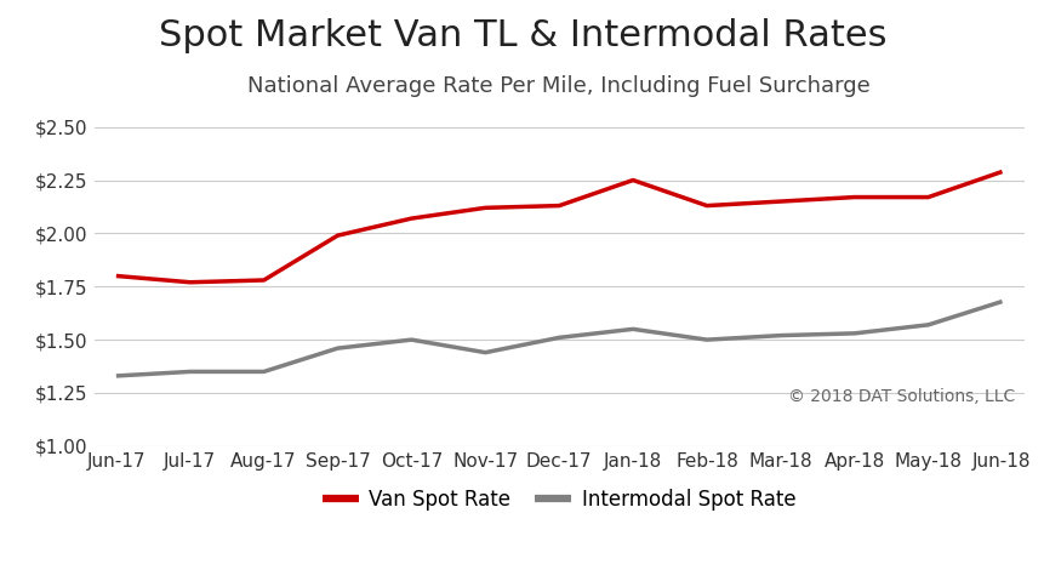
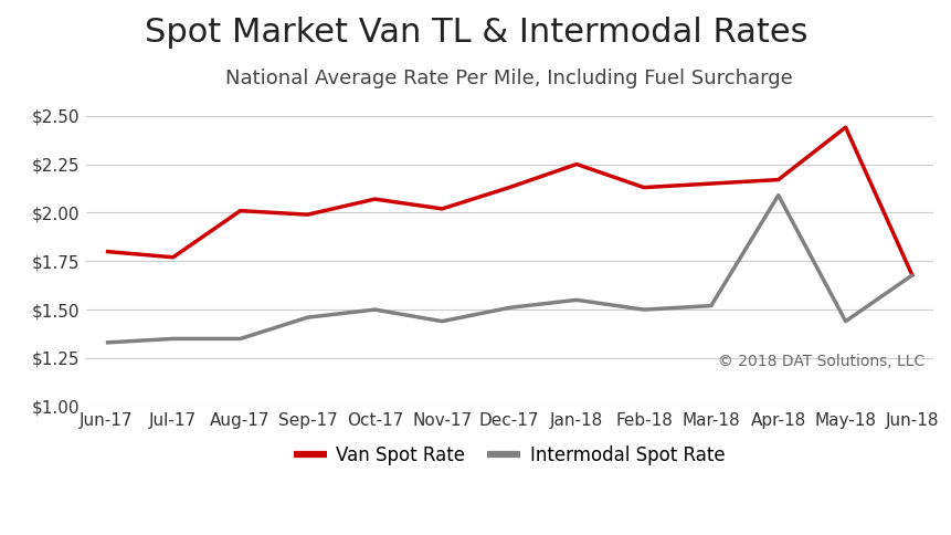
Van Spot Rate/Aug-17: $1.78 -> $2.01
Van Spot Rate/Nov-17: $2.12 -> $2.02
Intermodal Spot Rate/Apr-18: $1.53 -> $2.09
Van Spot Rate/May-18: $2.17 -> $2.44
Intermodal Spot Rate/May-18: $1.57 -> $1.44
Van Spot Rate/Jun-18: $2.29 -> $1.67
